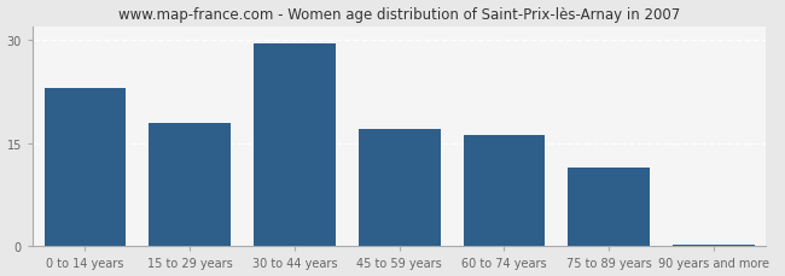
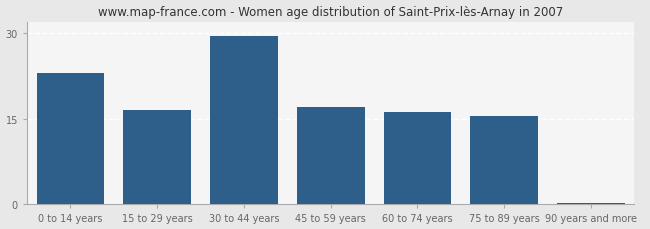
15 to 29 years: 18.0 -> 16.5
75 to 89 years: 11.4 -> 15.5
